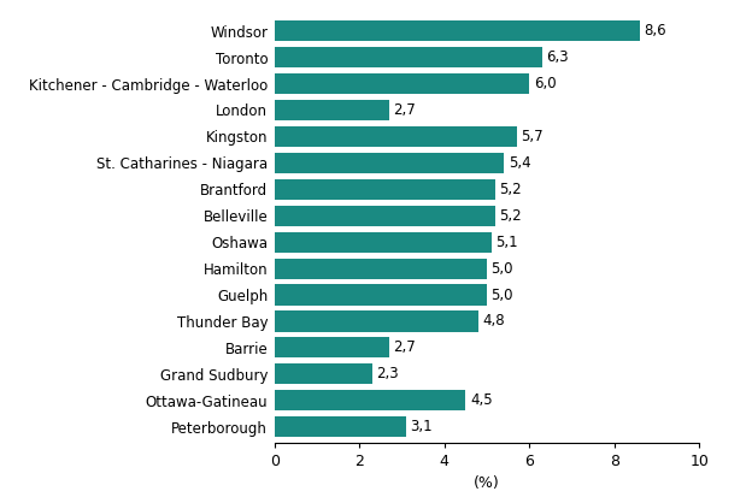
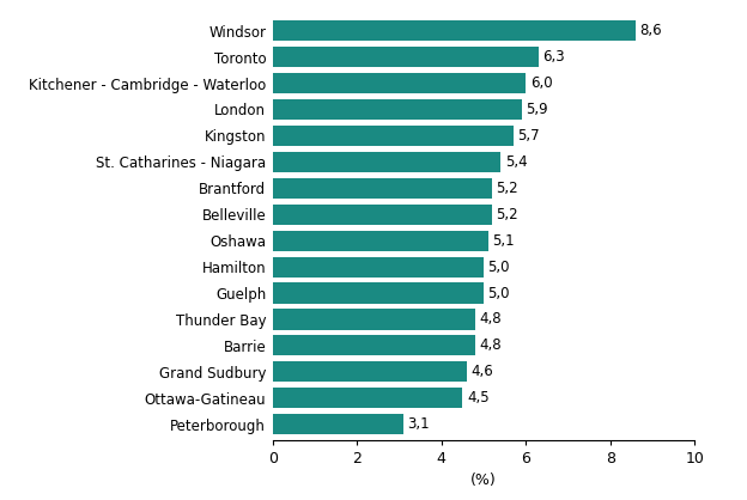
London: 2,7 -> 5,9
Barrie: 2,7 -> 4,8
Grand Sudbury: 2,3 -> 4,6
